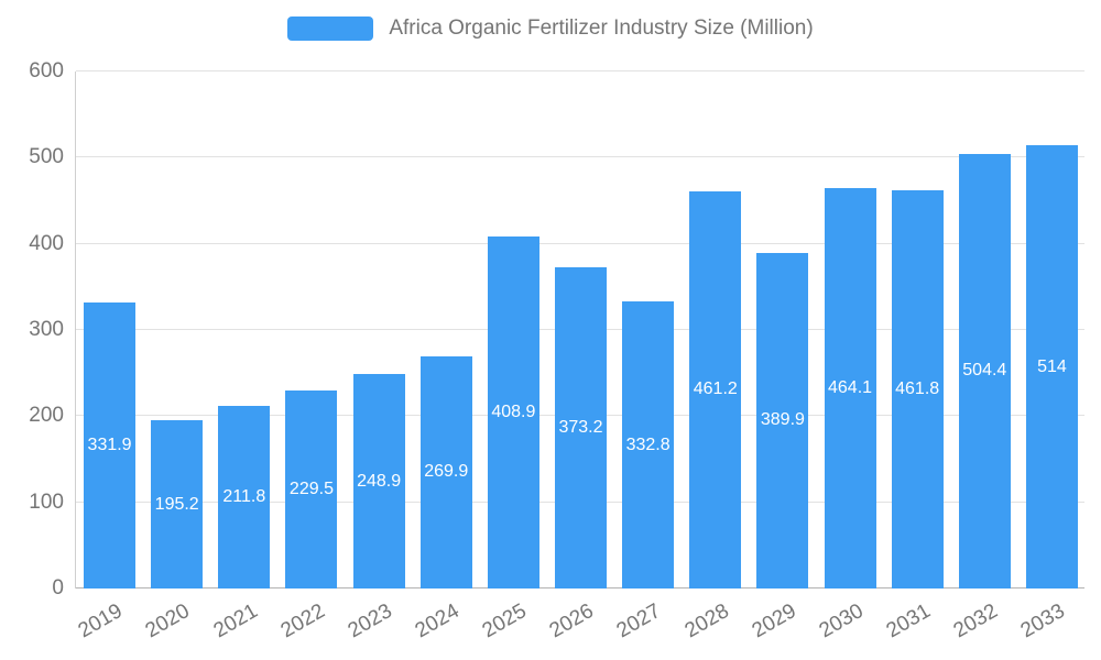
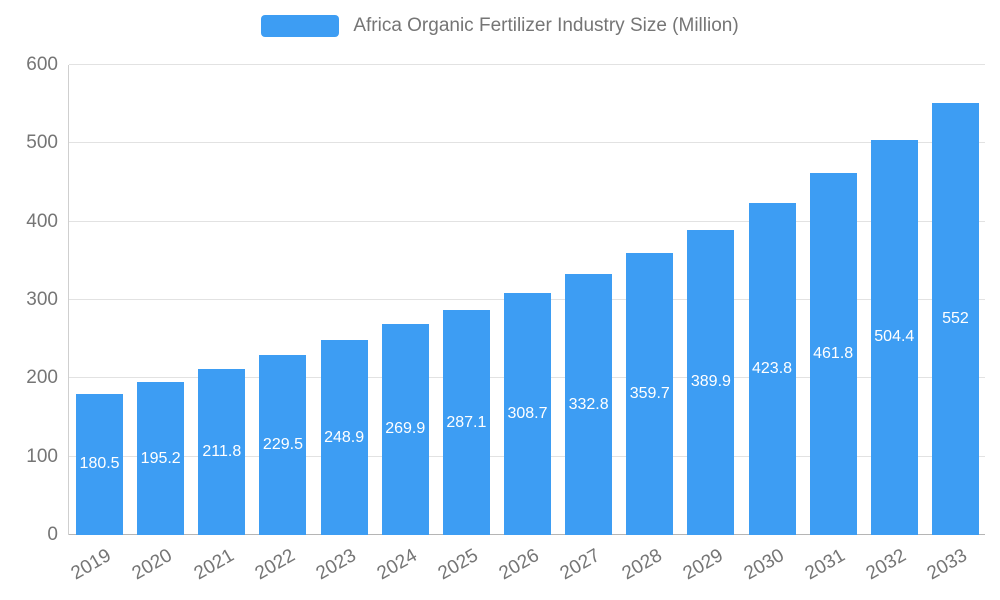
2019: 331.9 -> 180.5
2025: 408.9 -> 287.1
2026: 373.2 -> 308.7
2028: 461.2 -> 359.7
2030: 464.1 -> 423.8
2033: 514 -> 552
